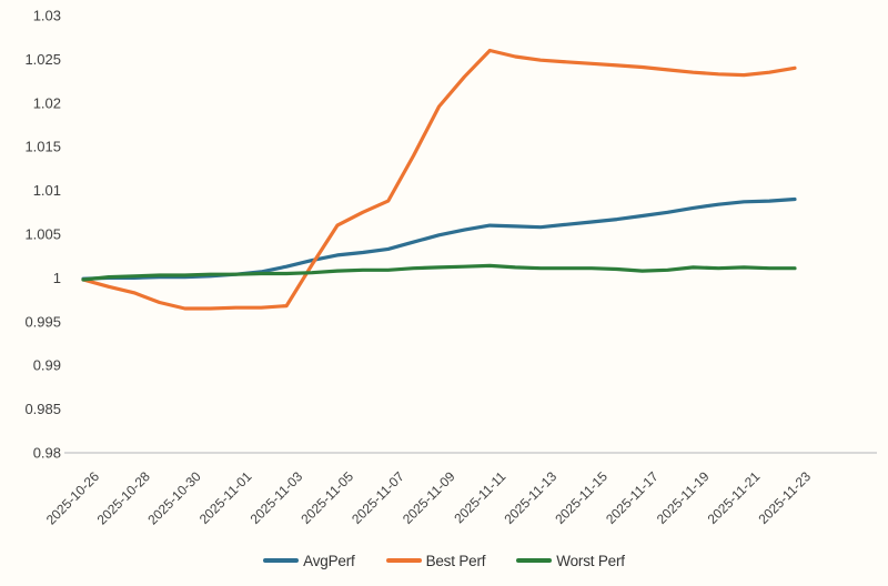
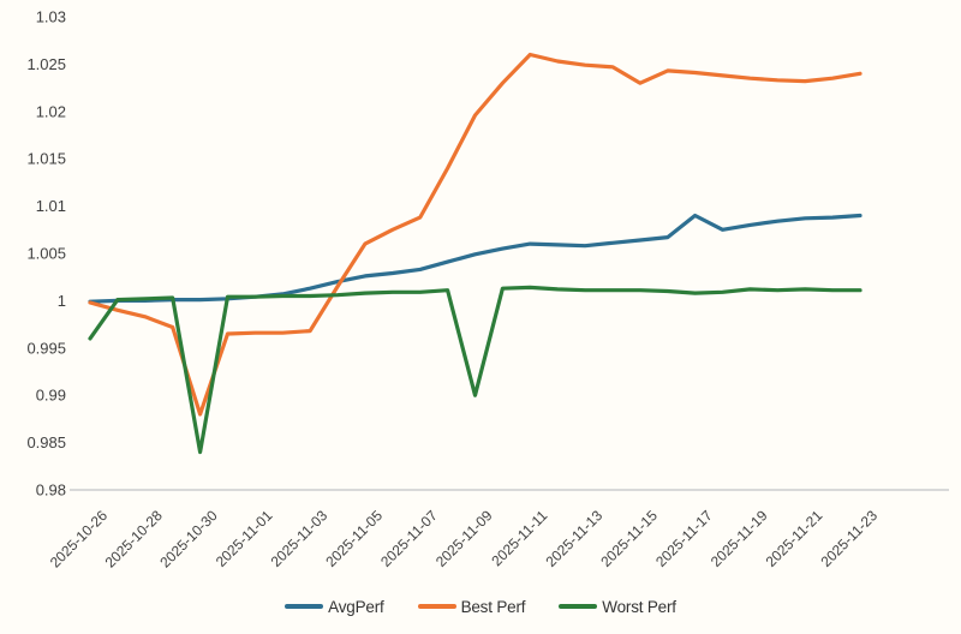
Worst Perf/2025-10-26: 1.000 -> 0.996
Best Perf/2025-10-30: 0.997 -> 0.988
Worst Perf/2025-10-30: 1.000 -> 0.984
Worst Perf/2025-11-09: 1.001 -> 0.990
Best Perf/2025-11-15: 1.024 -> 1.023
AvgPerf/2025-11-17: 1.007 -> 1.009
